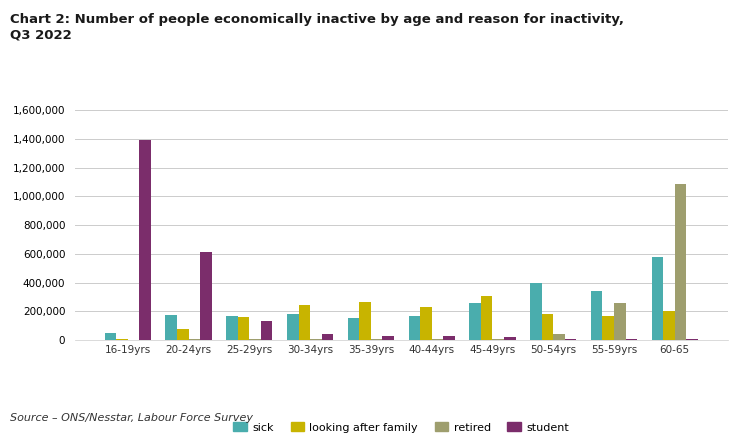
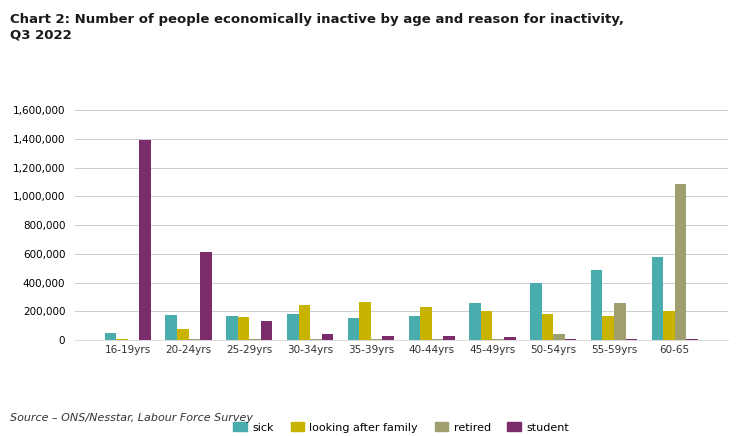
looking after family/45-49yrs: 310,000 -> 200,000
sick/55-59yrs: 340,000 -> 490,000
